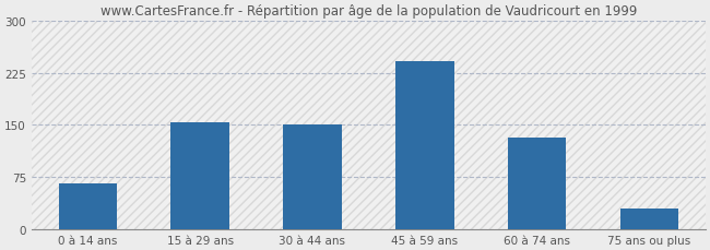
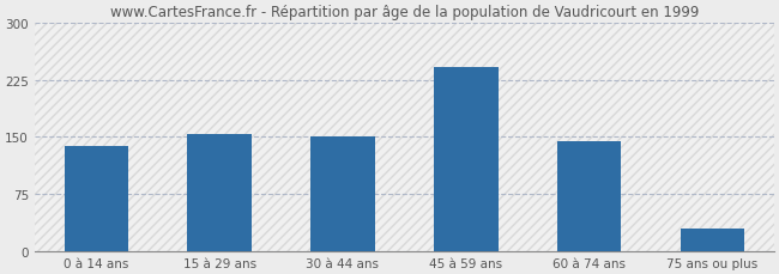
0 à 14 ans: 66 -> 138
60 à 74 ans: 132 -> 145
